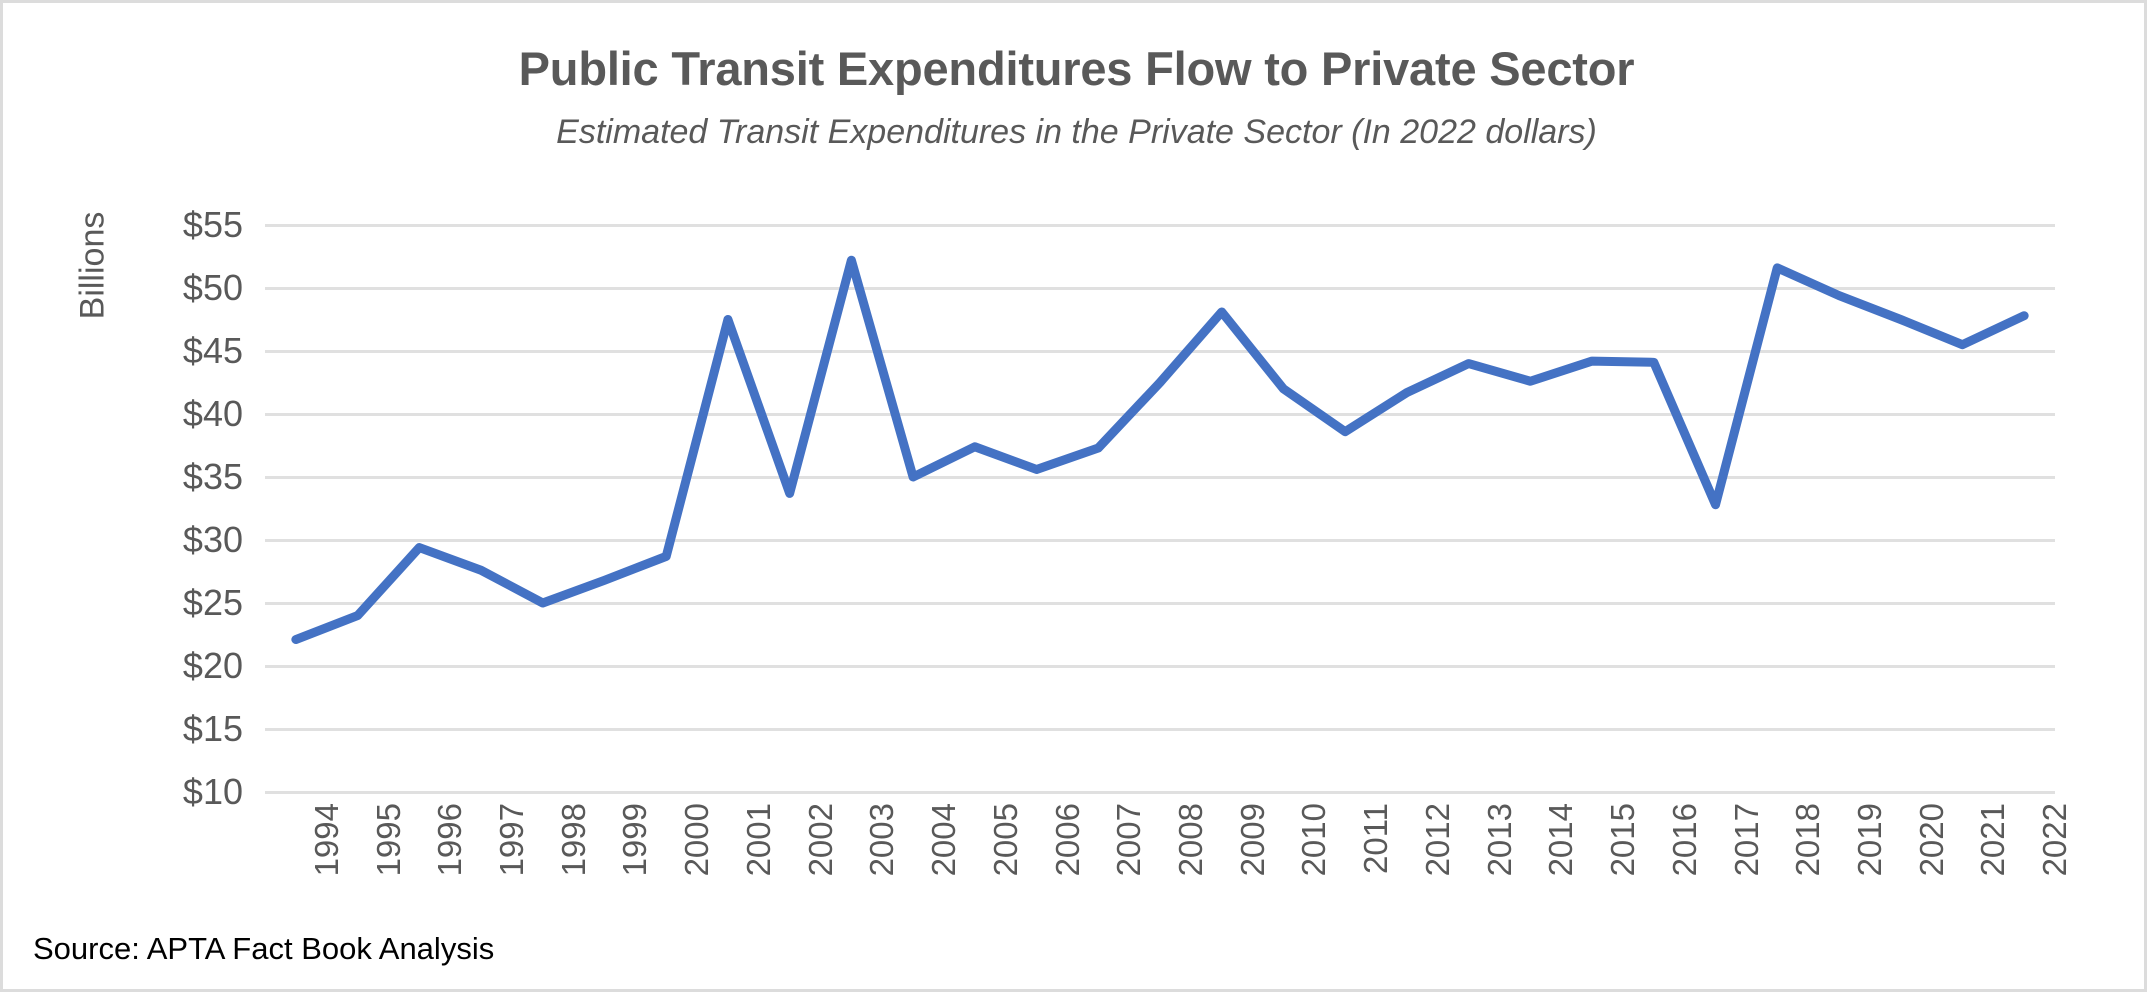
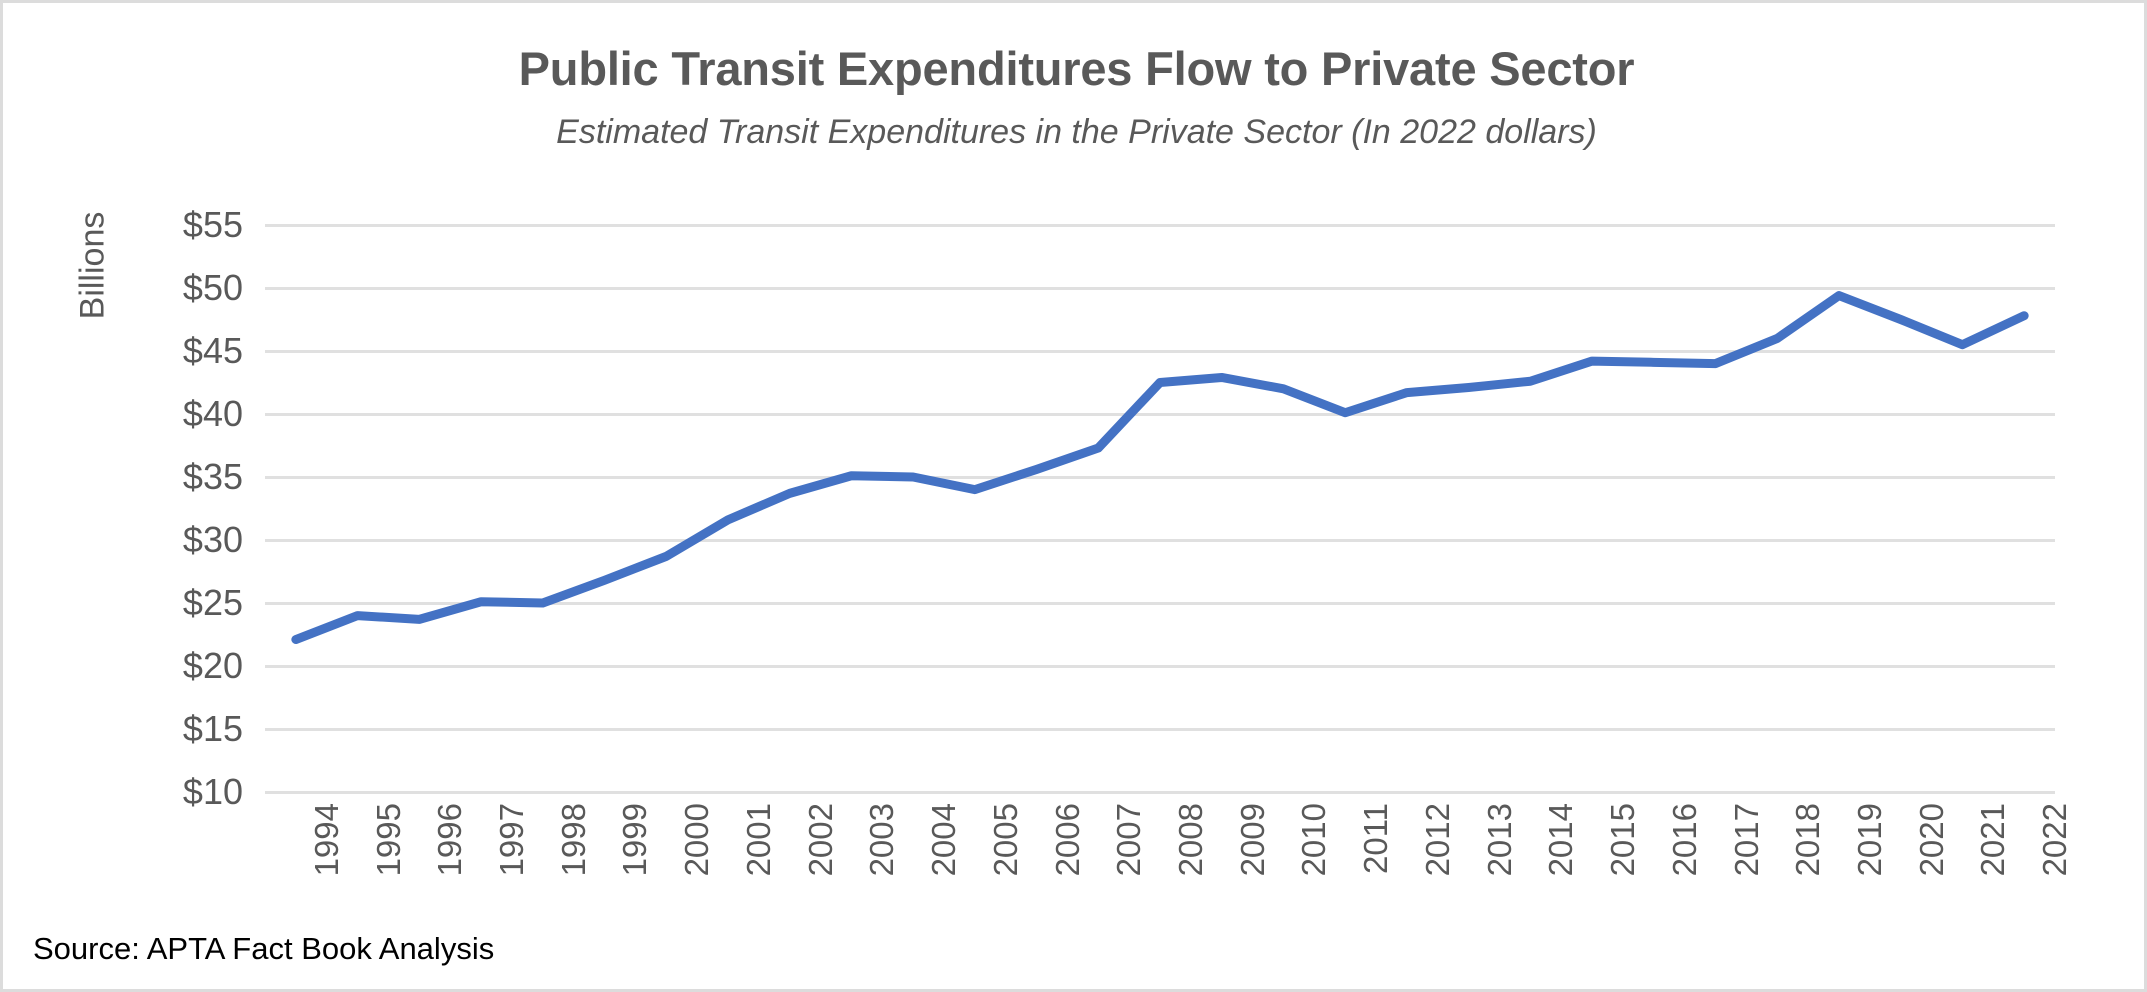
1996: $29.4 -> $23.7
1997: $27.6 -> $25.1
2001: $47.5 -> $31.6
2003: $52.2 -> $35.1
2005: $37.4 -> $34.0
2009: $48.1 -> $42.9
2011: $38.6 -> $40.1
2013: $44.0 -> $42.1
2017: $32.8 -> $44.0
2018: $51.6 -> $46.0
